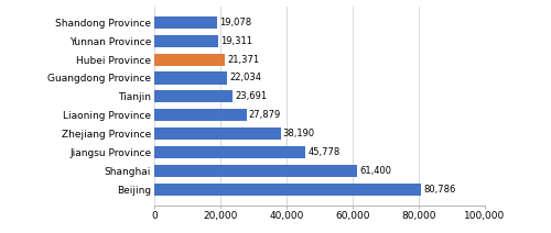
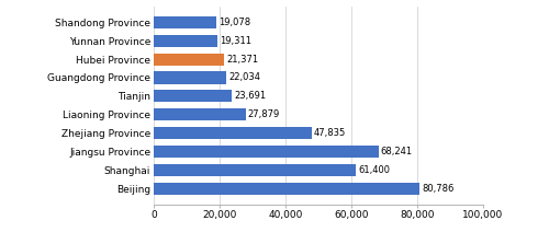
Zhejiang Province: 38,190 -> 47,835
Jiangsu Province: 45,778 -> 68,241
